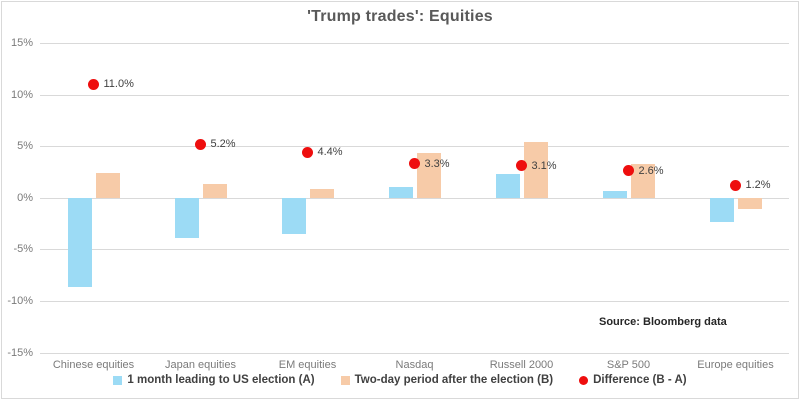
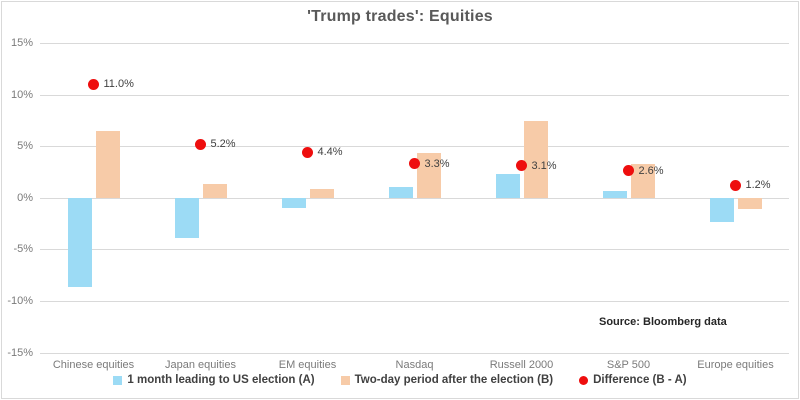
Two-day period after the election (B)/Chinese equities: 2.4% -> 6.5%
1 month leading to US election (A)/EM equities: -3.5% -> -1.0%
Two-day period after the election (B)/Russell 2000: 5.4% -> 7.4%
